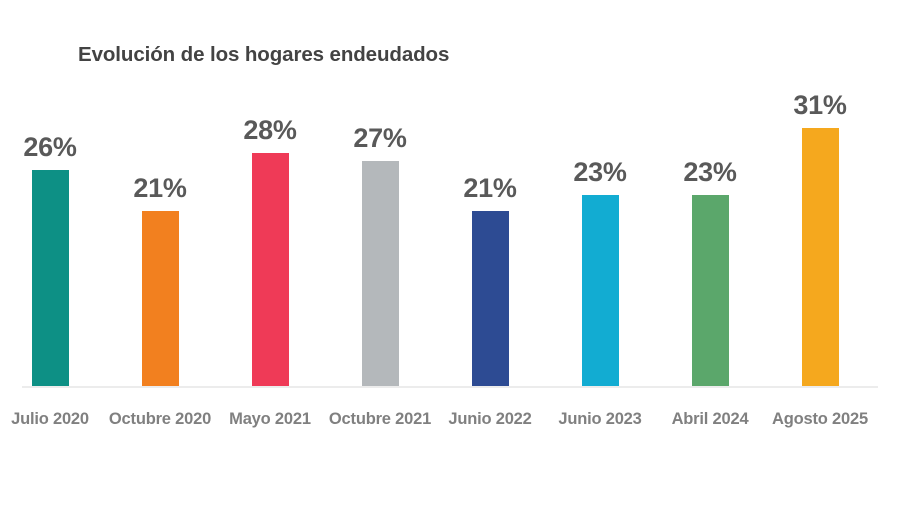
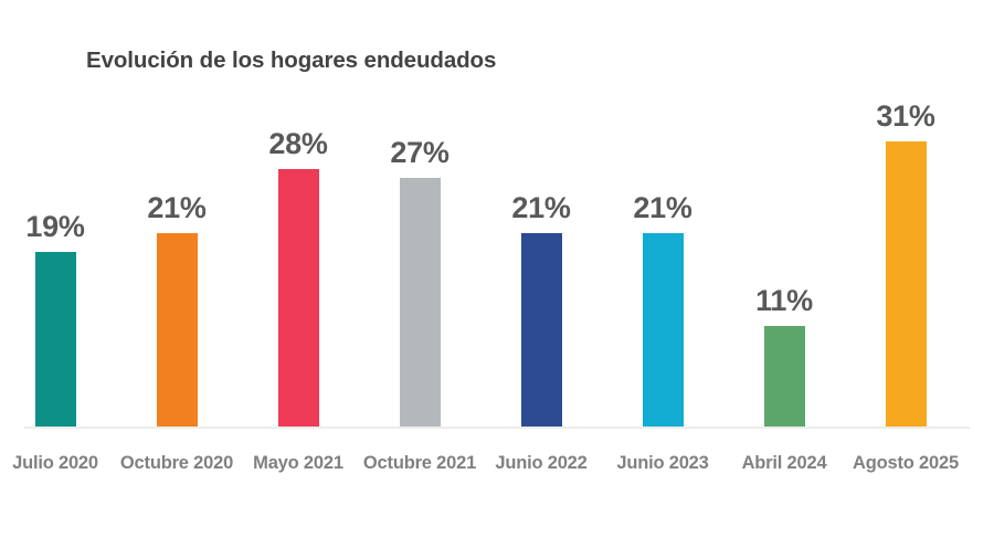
Julio 2020: 26% -> 19%
Junio 2023: 23% -> 21%
Abril 2024: 23% -> 11%
